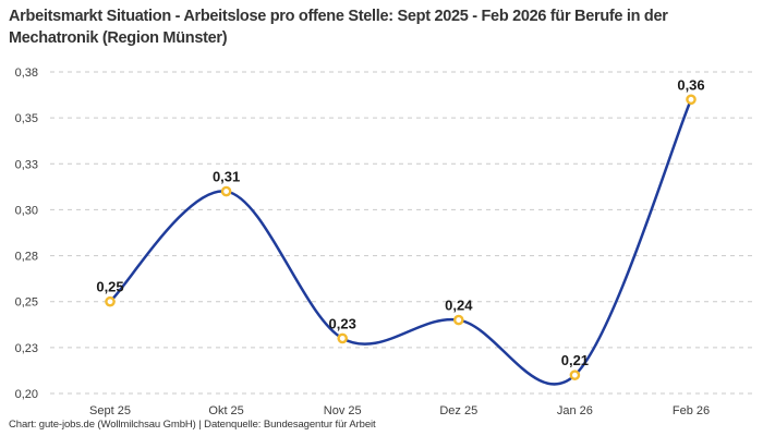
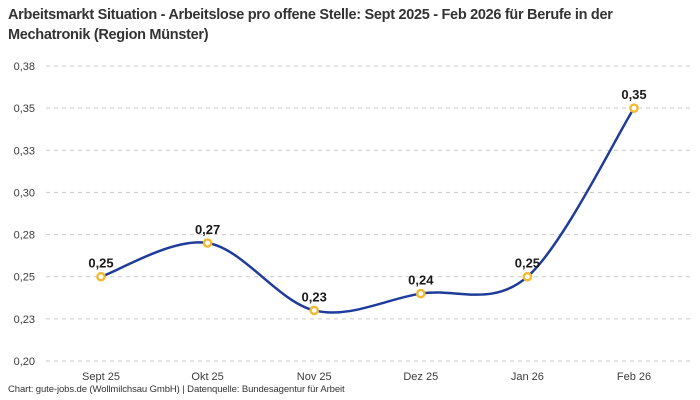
Okt 25: 0,31 -> 0,27
Jan 26: 0,21 -> 0,25
Feb 26: 0,36 -> 0,35
